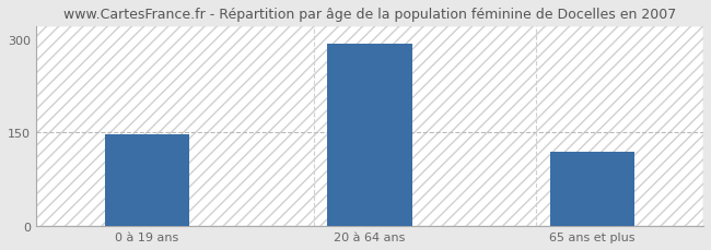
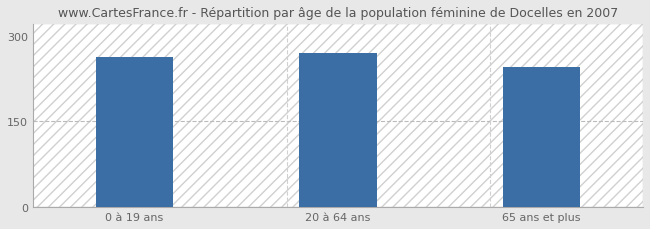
0 à 19 ans: 148 -> 262
20 à 64 ans: 293 -> 270
65 ans et plus: 120 -> 246
